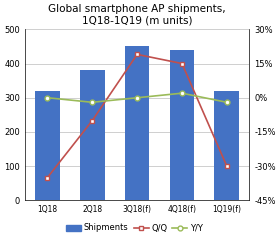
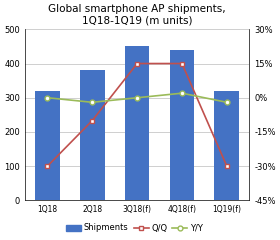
Q/Q/1Q18: -35% -> -30%
Q/Q/3Q18(f): 19% -> 15%
